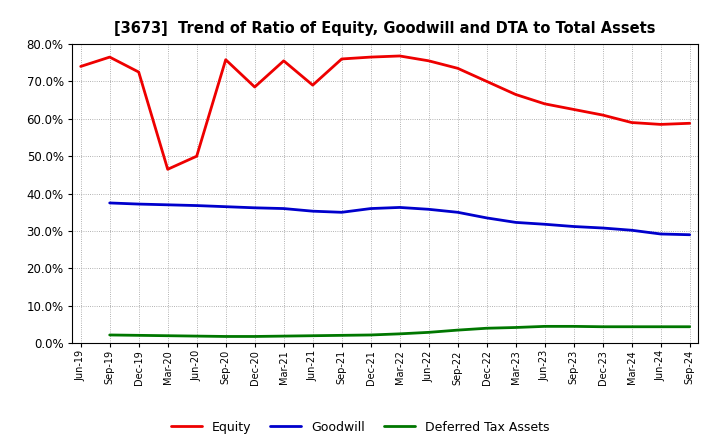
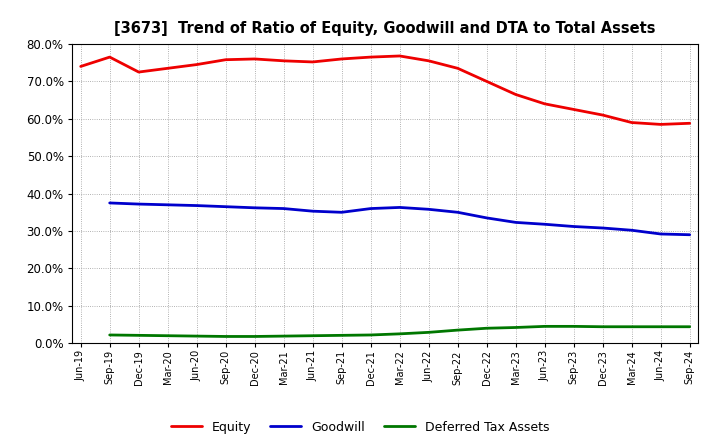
Equity/Mar-20: 46.5% -> 73.5%
Equity/Jun-20: 50.0% -> 74.5%
Equity/Dec-20: 68.5% -> 76.0%
Equity/Jun-21: 69.0% -> 75.2%
